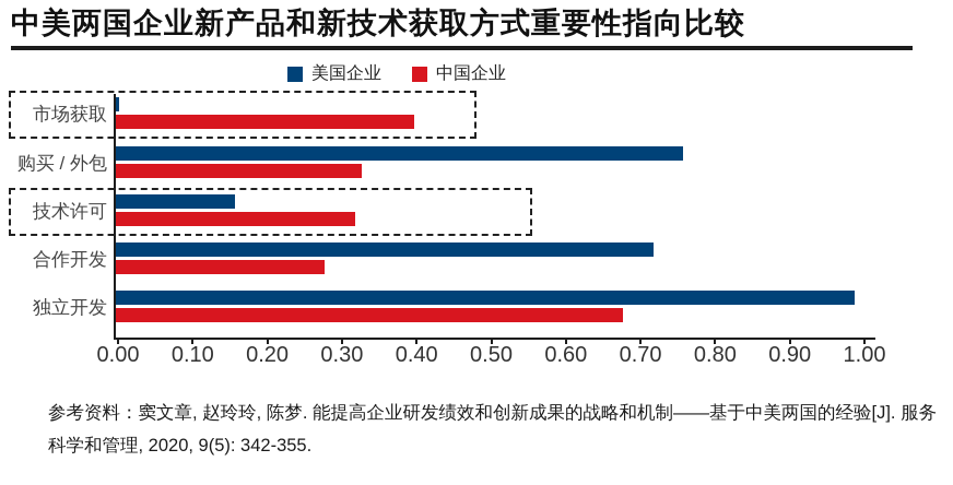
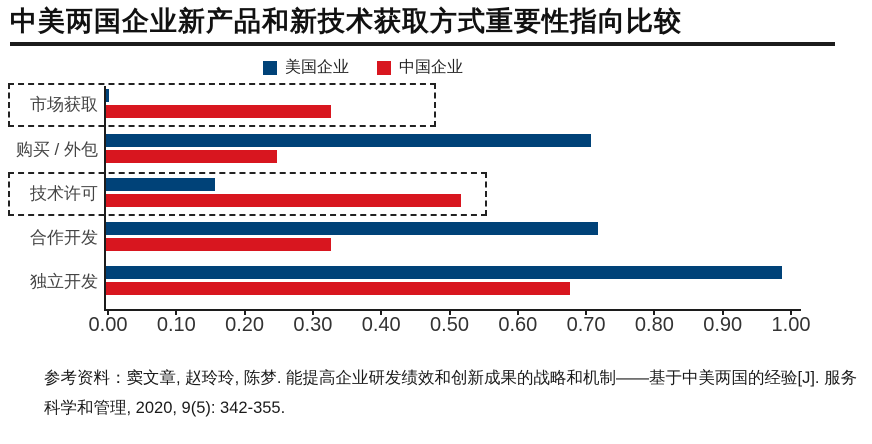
中国企业/市场获取: 0.40 -> 0.33
美国企业/购买 / 外包: 0.76 -> 0.71
中国企业/购买 / 外包: 0.33 -> 0.25
中国企业/技术许可: 0.32 -> 0.52
中国企业/合作开发: 0.28 -> 0.33
